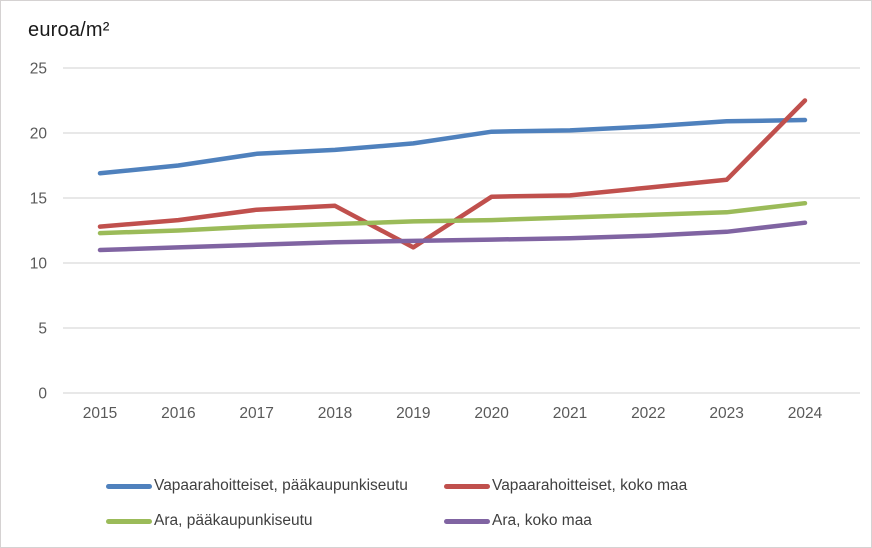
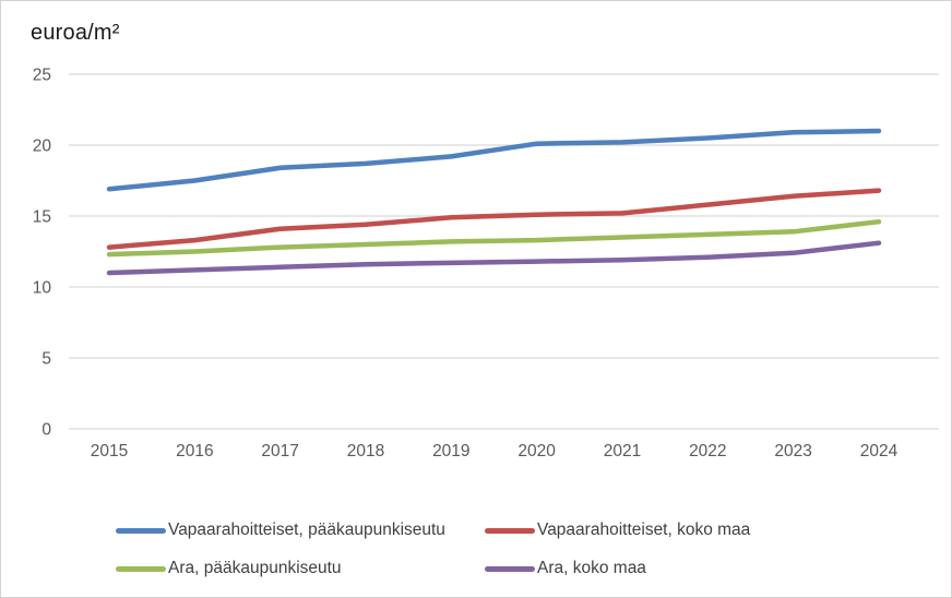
Vapaarahoitteiset, koko maa/2019: 11.2 -> 14.9
Vapaarahoitteiset, koko maa/2024: 22.5 -> 16.8
